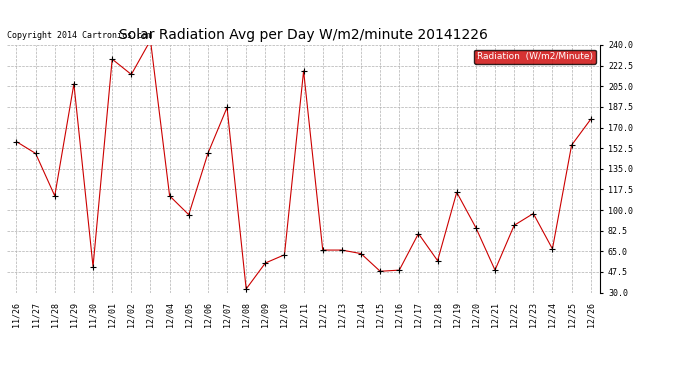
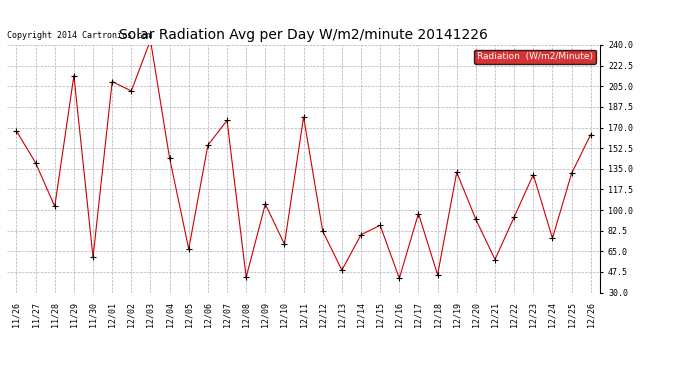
11/26: 158 -> 167
11/27: 148 -> 140
11/28: 112 -> 103
11/29: 207 -> 214
11/30: 52 -> 60
12/01: 228 -> 209
12/02: 215 -> 201
12/04: 112 -> 144
12/05: 96 -> 67
12/06: 148 -> 155
12/07: 187 -> 176
12/08: 33 -> 43
12/09: 55 -> 105
12/10: 62 -> 71
12/11: 218 -> 179
12/12: 66 -> 82
12/13: 66 -> 49
12/14: 63 -> 79
12/15: 48 -> 87
12/16: 49 -> 42
12/17: 80 -> 97
12/18: 57 -> 45
12/19: 115 -> 132
12/20: 85 -> 92
12/21: 49 -> 58
12/22: 87 -> 94
12/23: 97 -> 130
12/24: 67 -> 76
12/25: 155 -> 131
12/26: 177 -> 164
